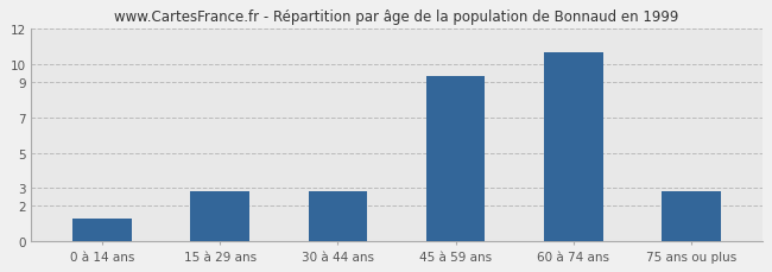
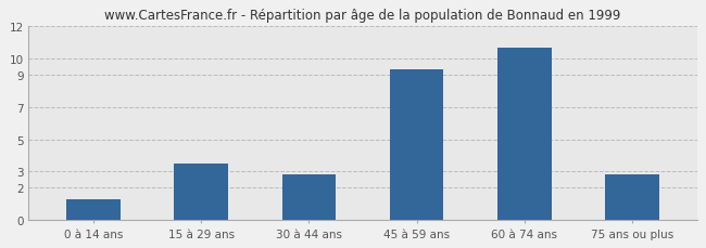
15 à 29 ans: 2.8 -> 3.5
